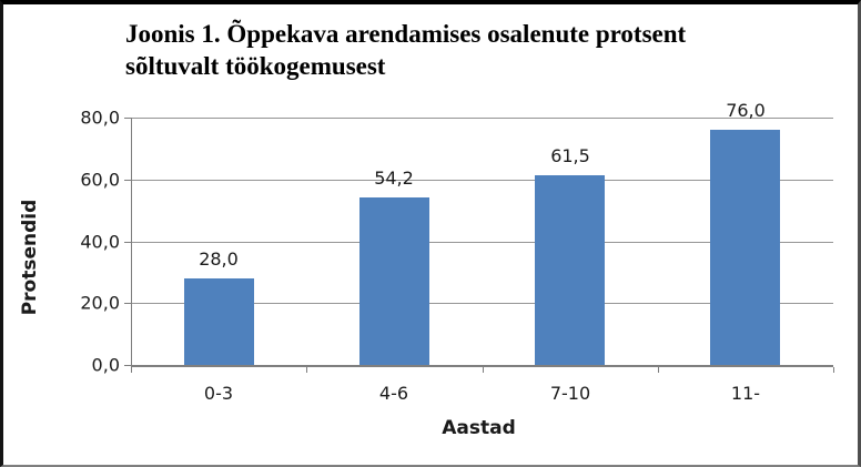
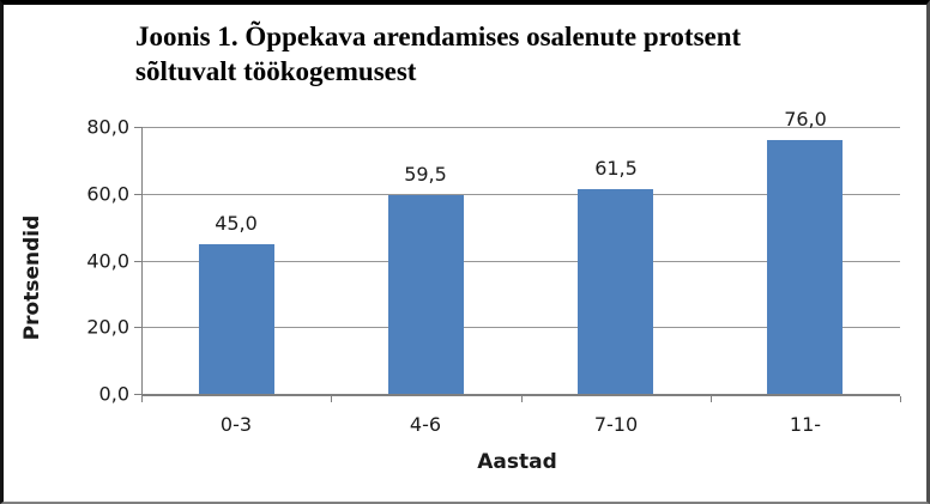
0-3: 28,0 -> 45,0
4-6: 54,2 -> 59,5
